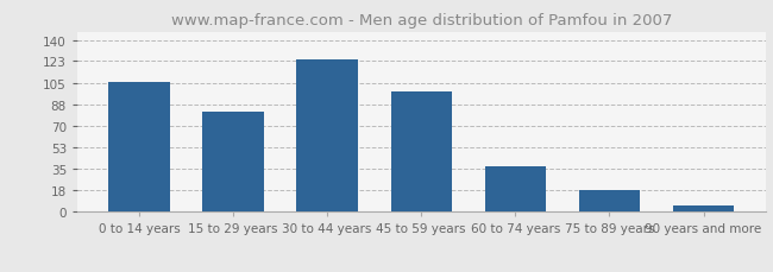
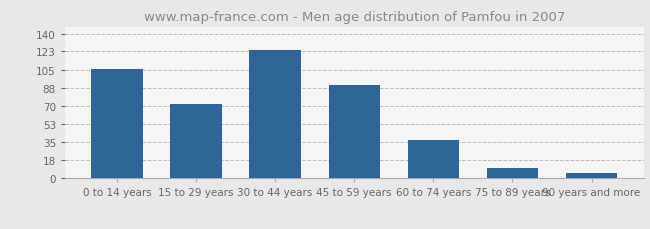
15 to 29 years: 82 -> 72
45 to 59 years: 98 -> 90
75 to 89 years: 18 -> 10
